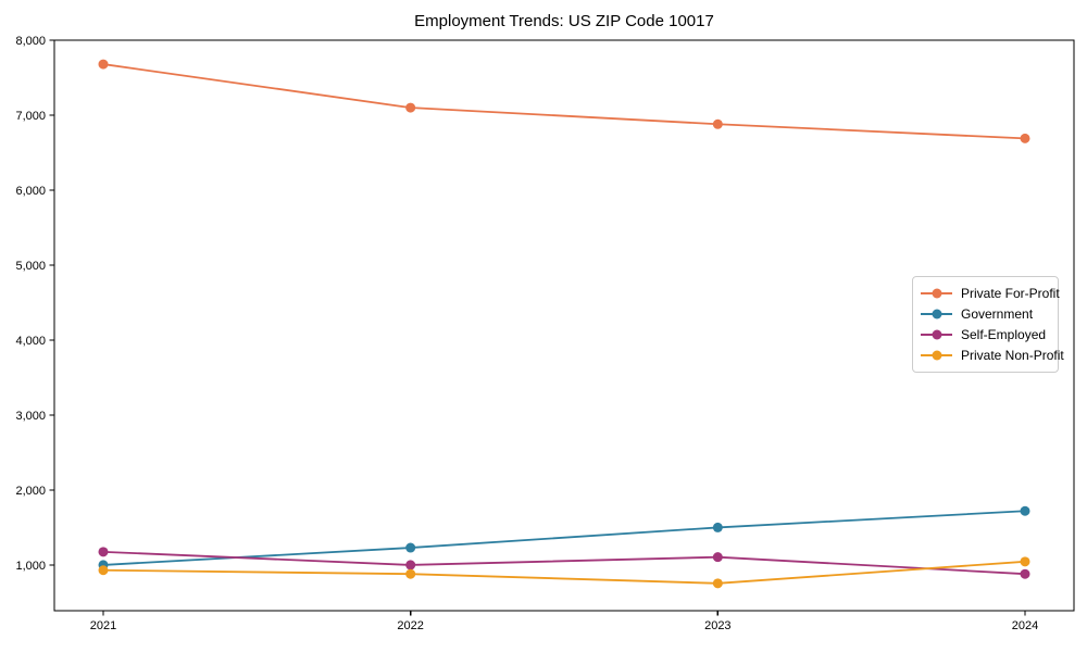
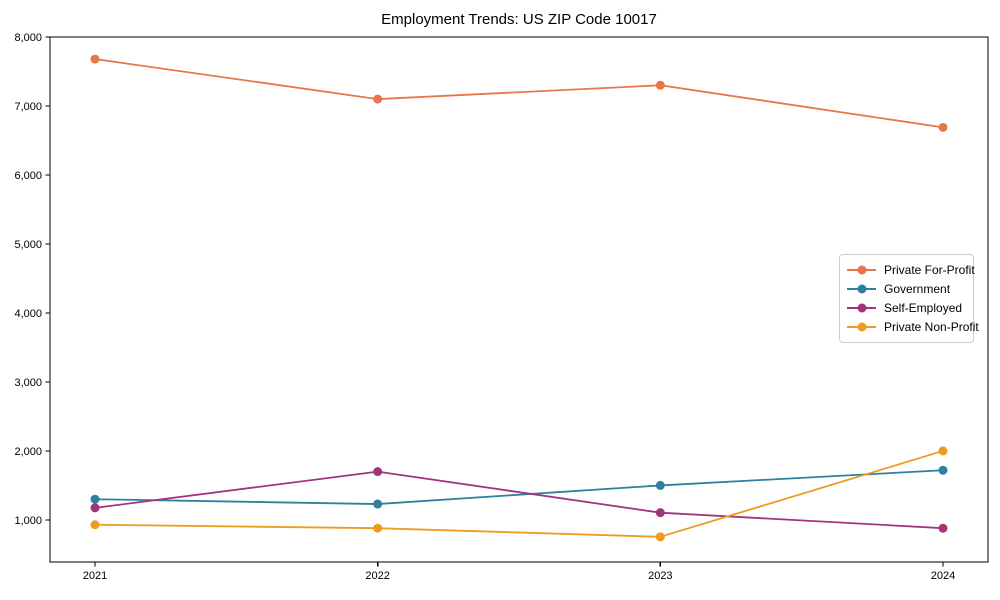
Government/2021: 1000 -> 1300
Self-Employed/2022: 1000 -> 1700
Private For-Profit/2023: 6900 -> 7300
Private Non-Profit/2024: 1000 -> 2000
